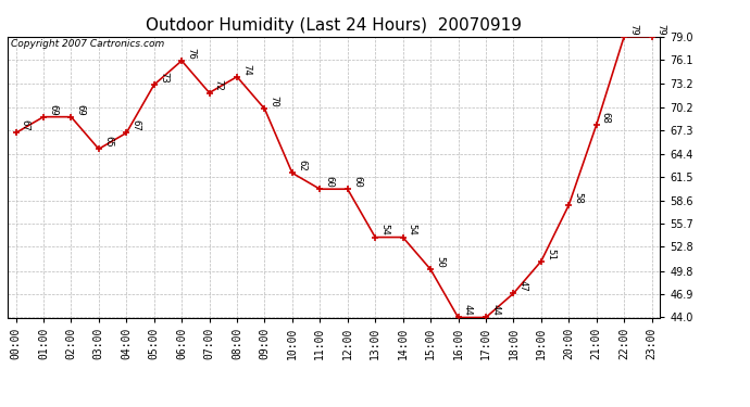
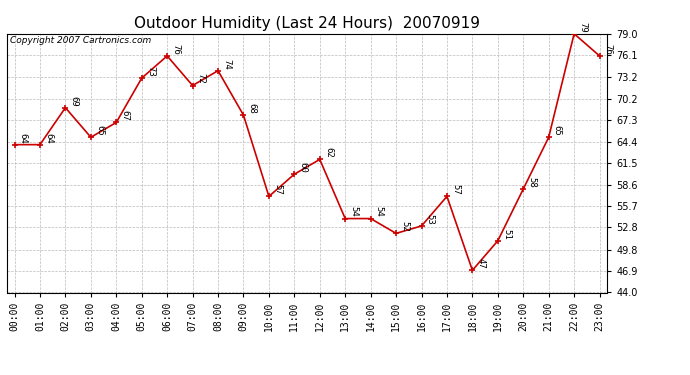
00:00: 67 -> 64
01:00: 69 -> 64
09:00: 70 -> 68
10:00: 62 -> 57
12:00: 60 -> 62
15:00: 50 -> 52
16:00: 44 -> 53
17:00: 44 -> 57
21:00: 68 -> 65
23:00: 79 -> 76
